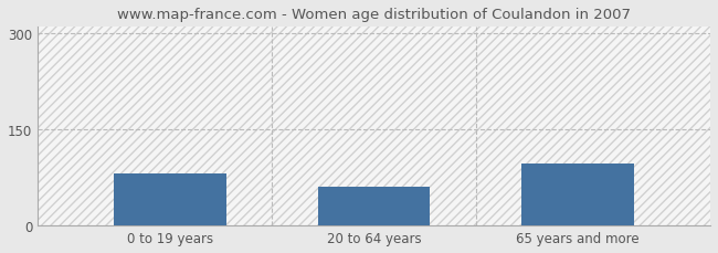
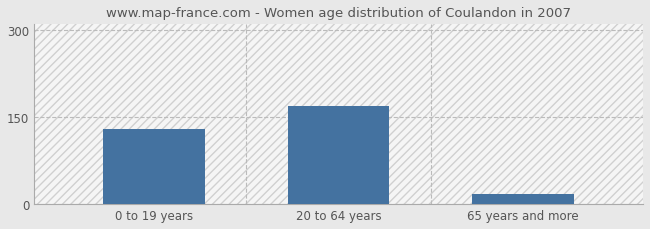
0 to 19 years: 82 -> 130
20 to 64 years: 60 -> 170
65 years and more: 96 -> 18
